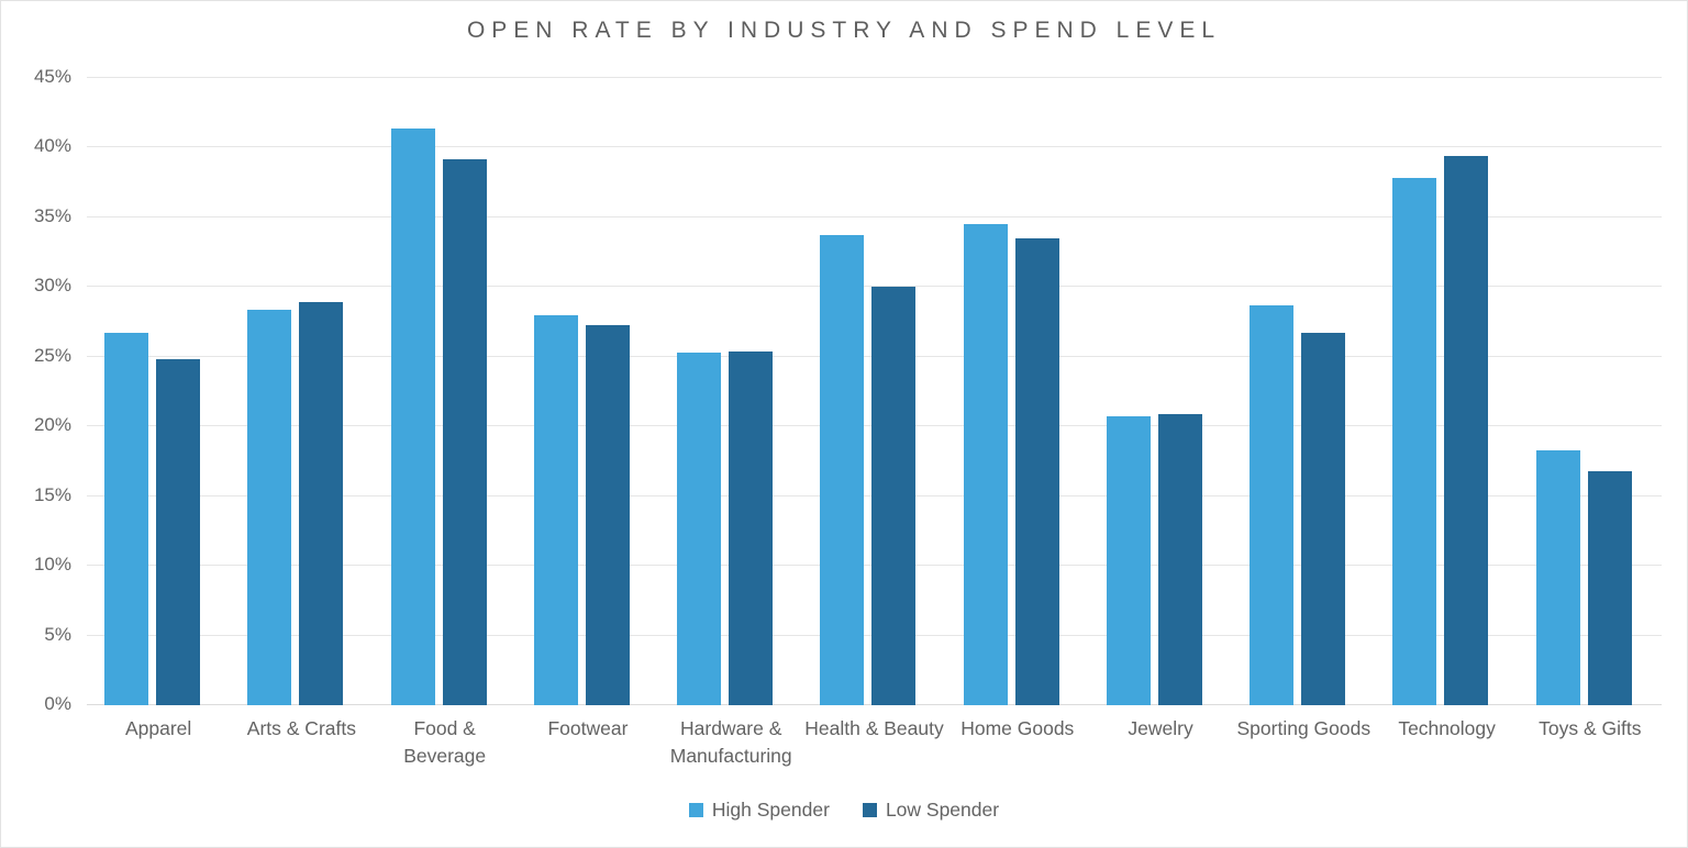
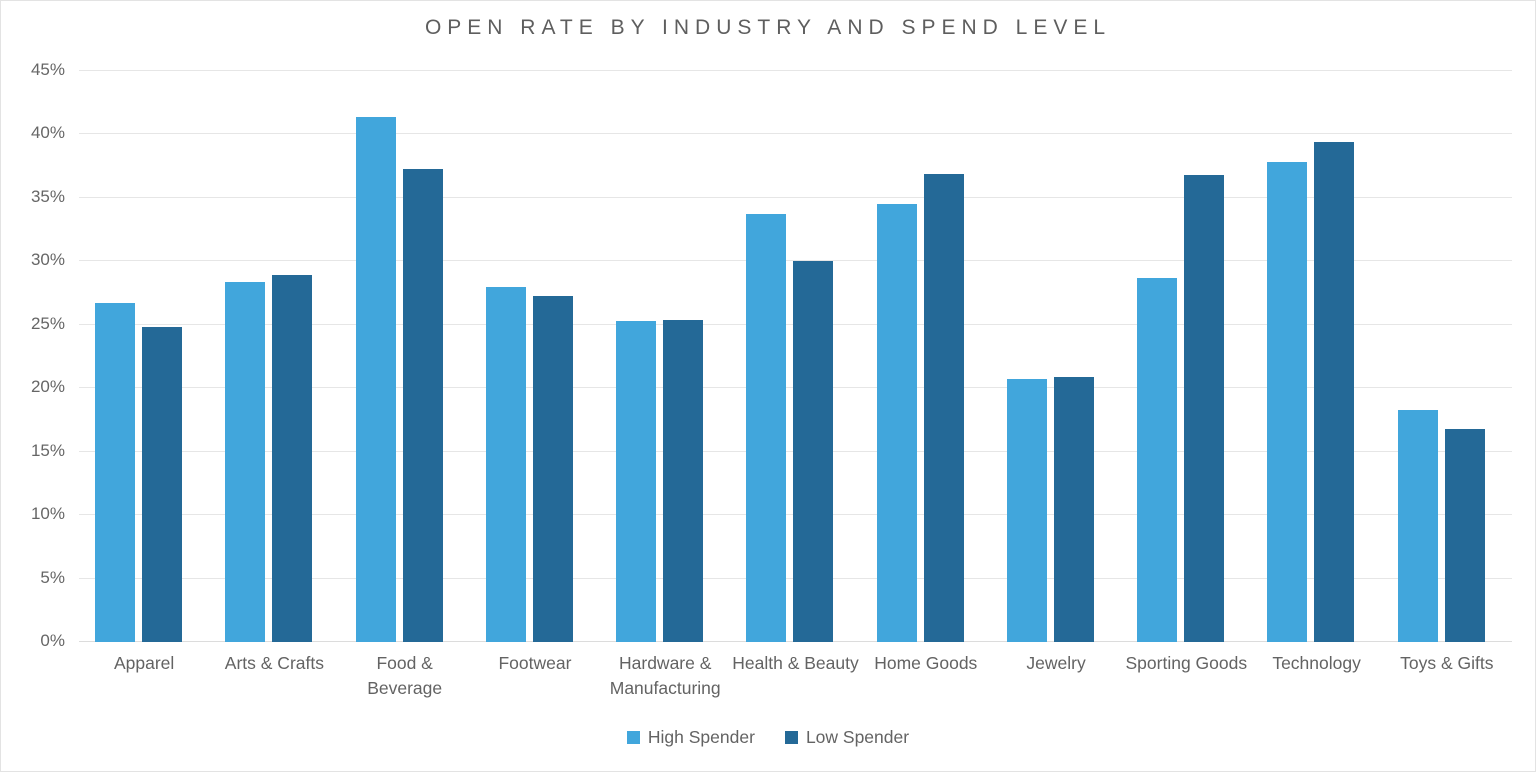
Low Spender/Food & Beverage: 39.2% -> 37.3%
Low Spender/Home Goods: 33.5% -> 36.9%
Low Spender/Sporting Goods: 26.7% -> 36.8%
